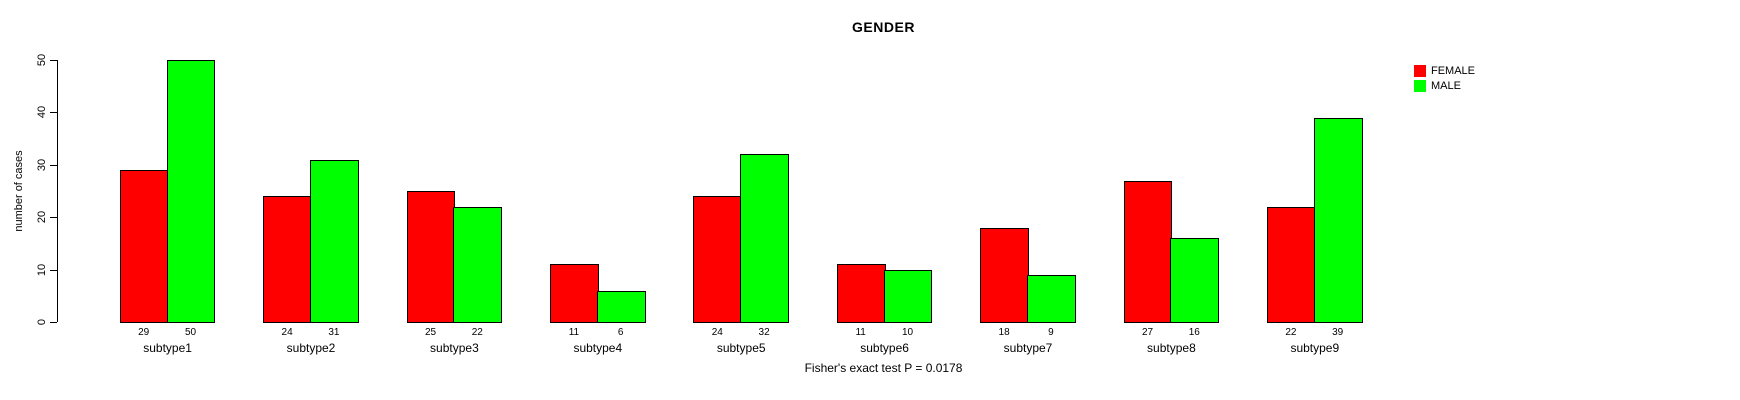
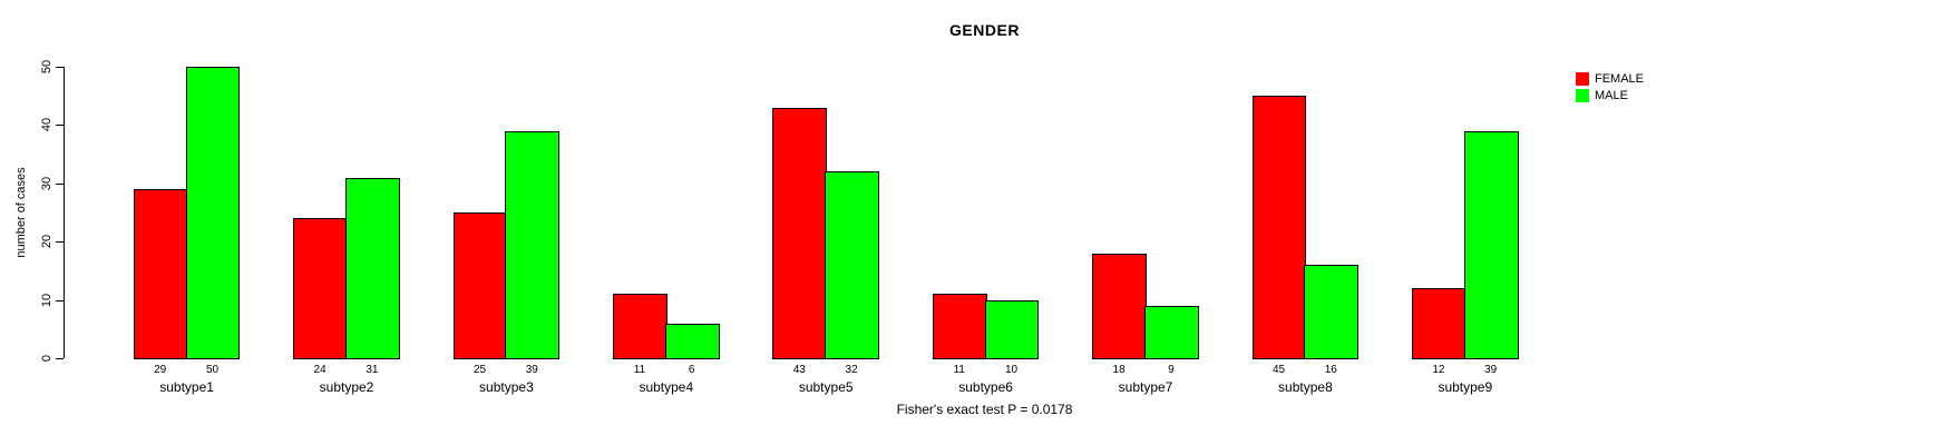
MALE/subtype3: 22 -> 39
FEMALE/subtype5: 24 -> 43
FEMALE/subtype8: 27 -> 45
FEMALE/subtype9: 22 -> 12
